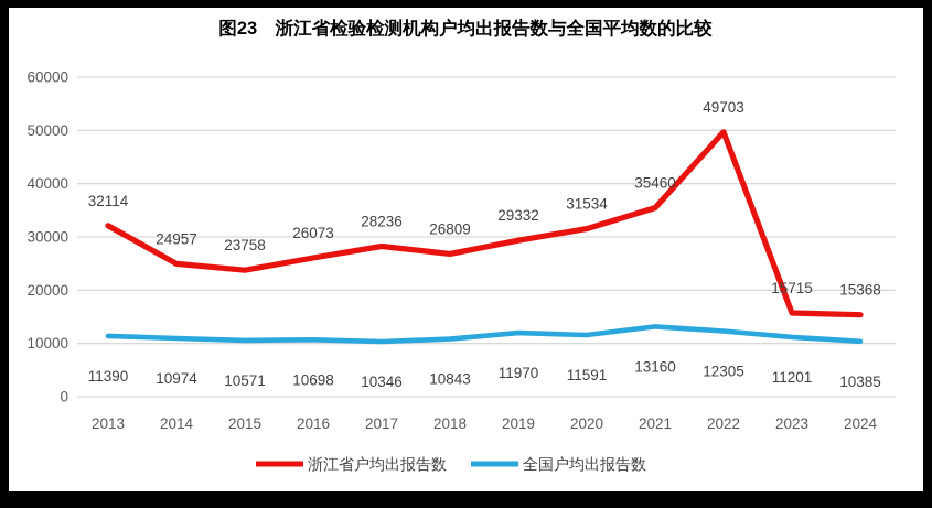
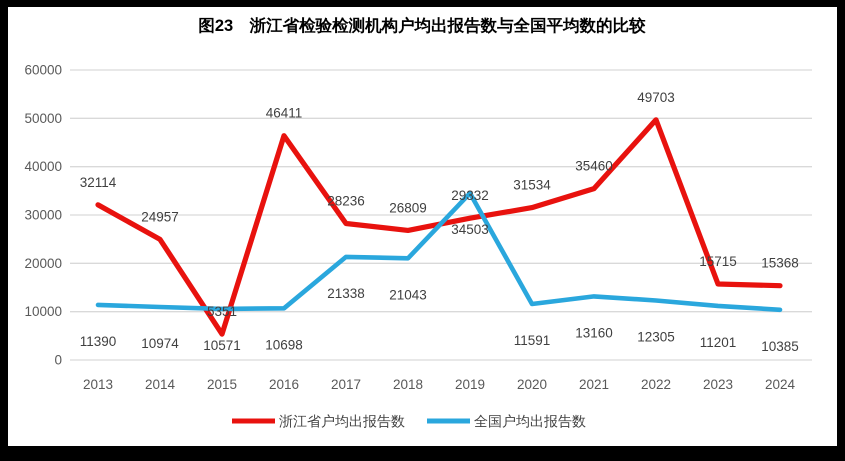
浙江省户均出报告数/2015: 23758 -> 5351
浙江省户均出报告数/2016: 26073 -> 46411
全国户均出报告数/2017: 10346 -> 21338
全国户均出报告数/2018: 10843 -> 21043
全国户均出报告数/2019: 11970 -> 34503
